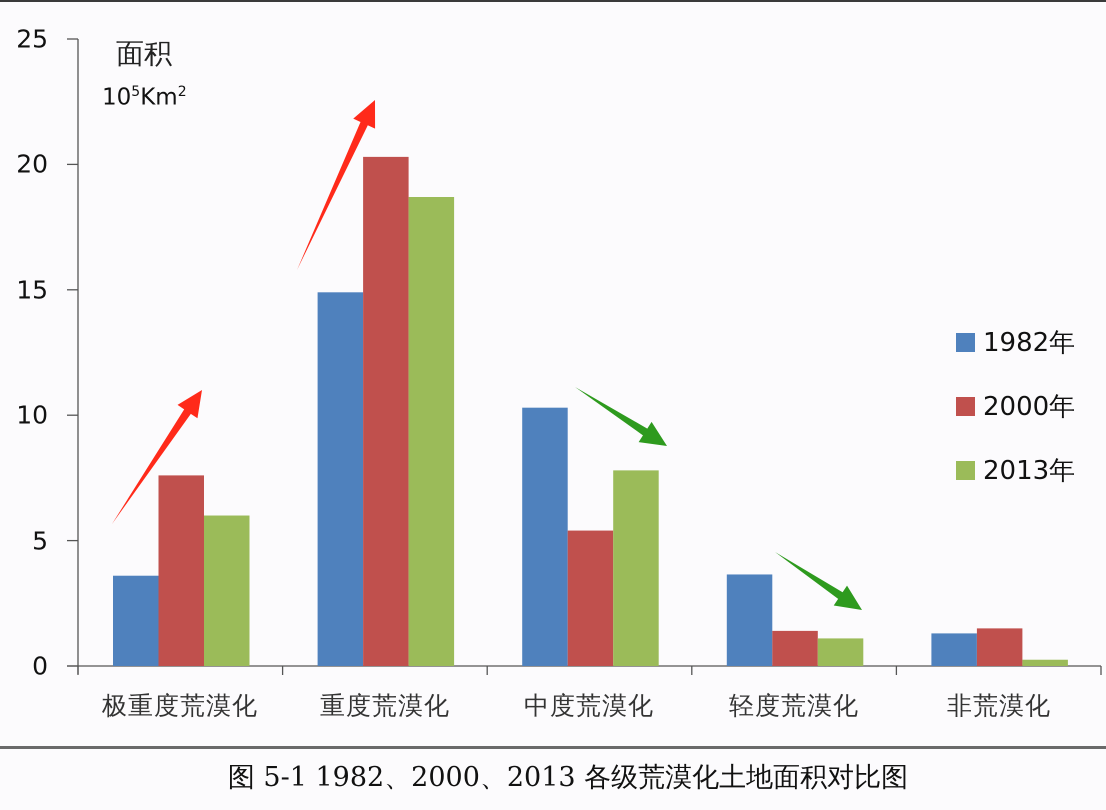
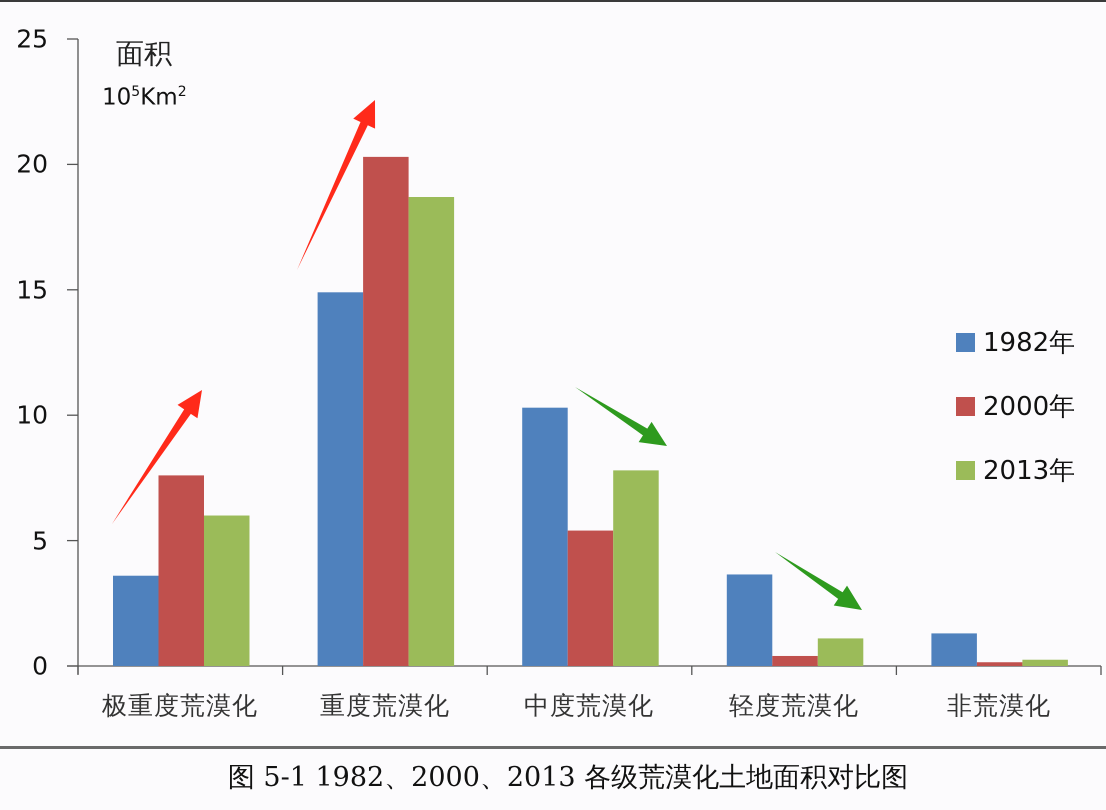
2000年/轻度荒漠化: 1.4 -> 0.4
2000年/非荒漠化: 1.5 -> 0.1
